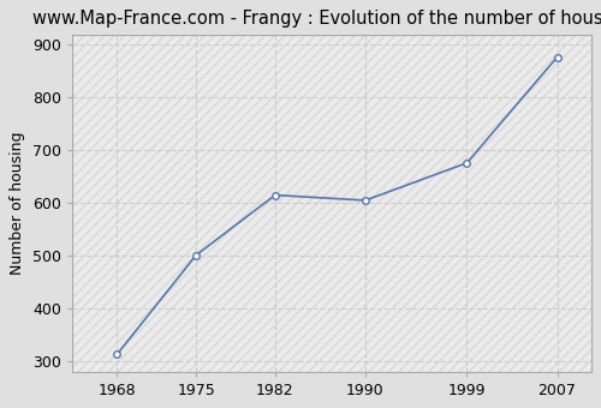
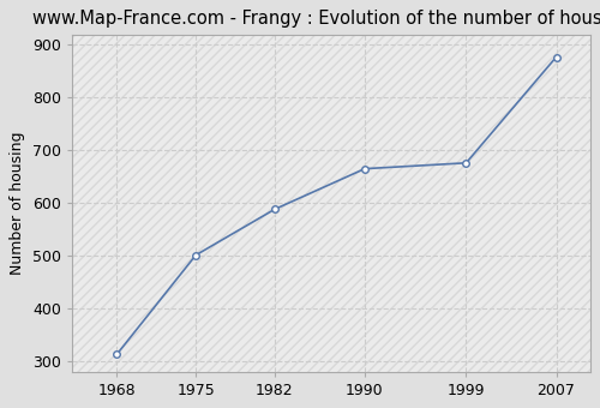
1982: 615 -> 588
1990: 605 -> 665
